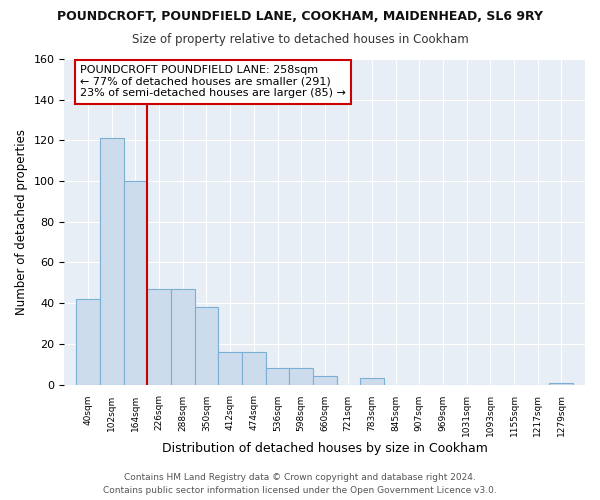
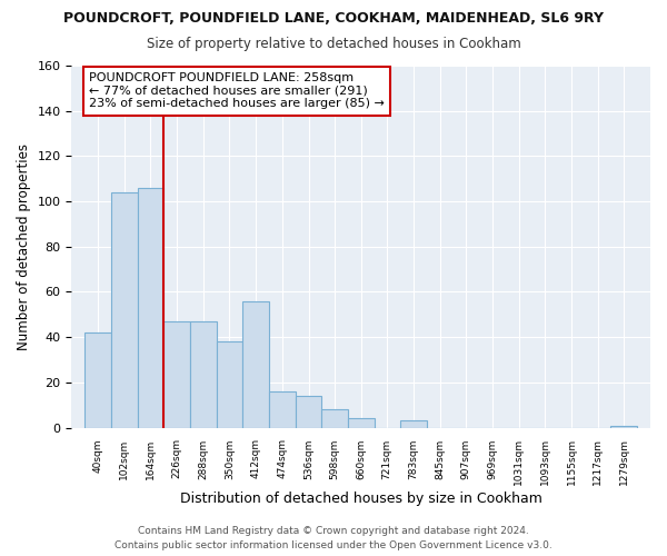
102sqm: 121 -> 104
164sqm: 100 -> 106
412sqm: 16 -> 56
536sqm: 8 -> 14
